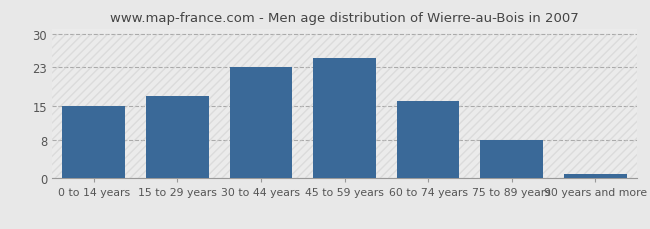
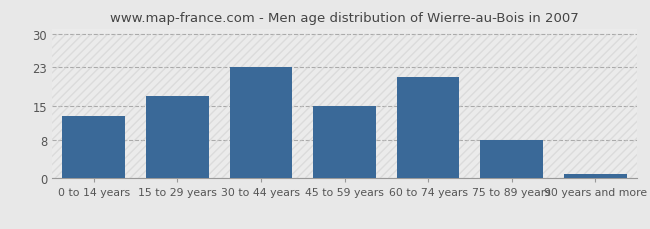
0 to 14 years: 15 -> 13
45 to 59 years: 25 -> 15
60 to 74 years: 16 -> 21
